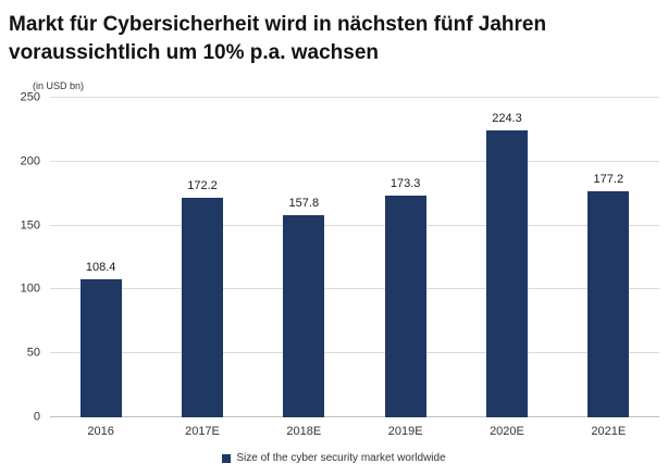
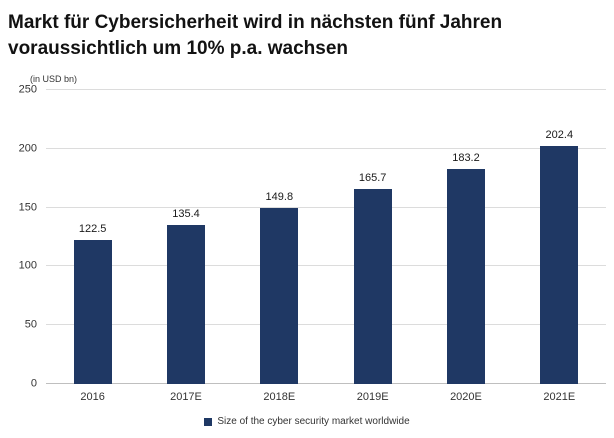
2016: 108.4 -> 122.5
2017E: 172.2 -> 135.4
2018E: 157.8 -> 149.8
2019E: 173.3 -> 165.7
2020E: 224.3 -> 183.2
2021E: 177.2 -> 202.4
